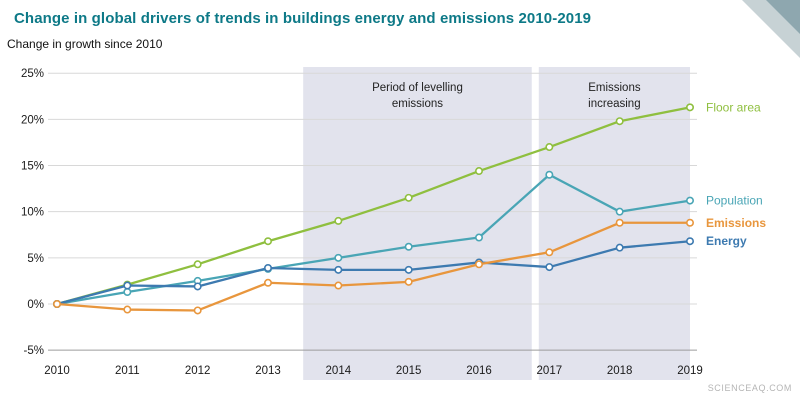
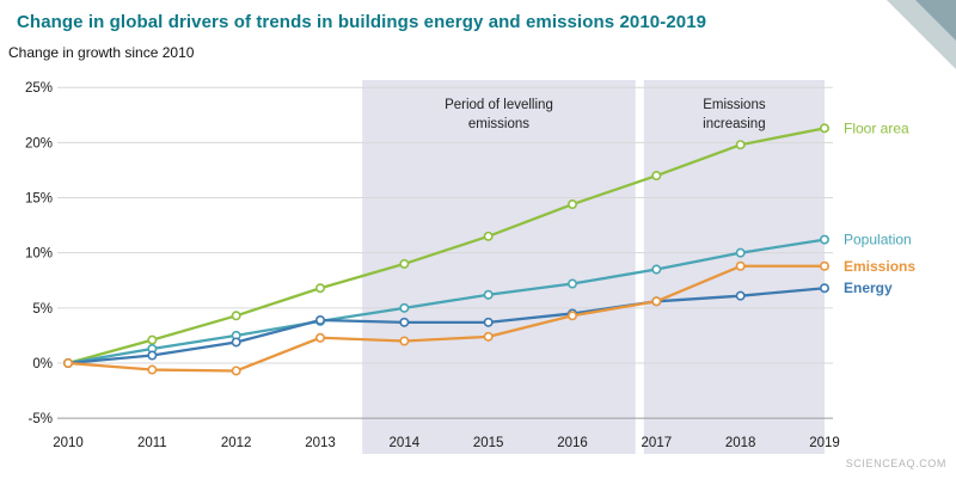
Energy/2011: 2% -> 1%
Population/2017: 14% -> 8%
Energy/2017: 4% -> 6%
